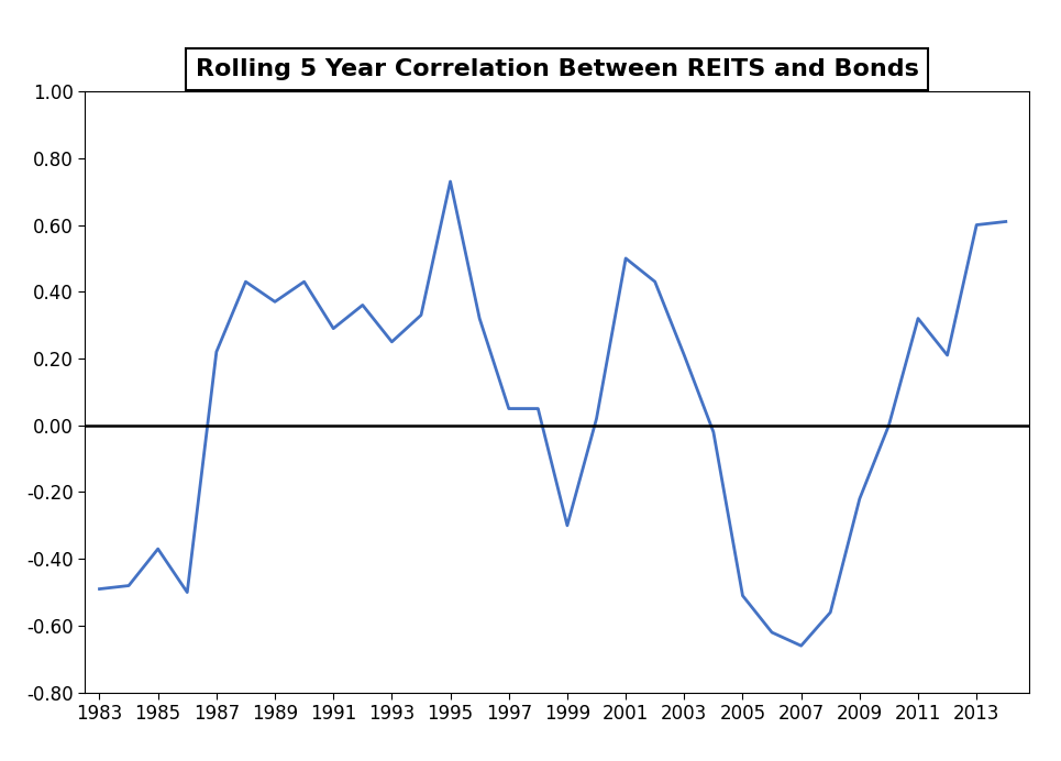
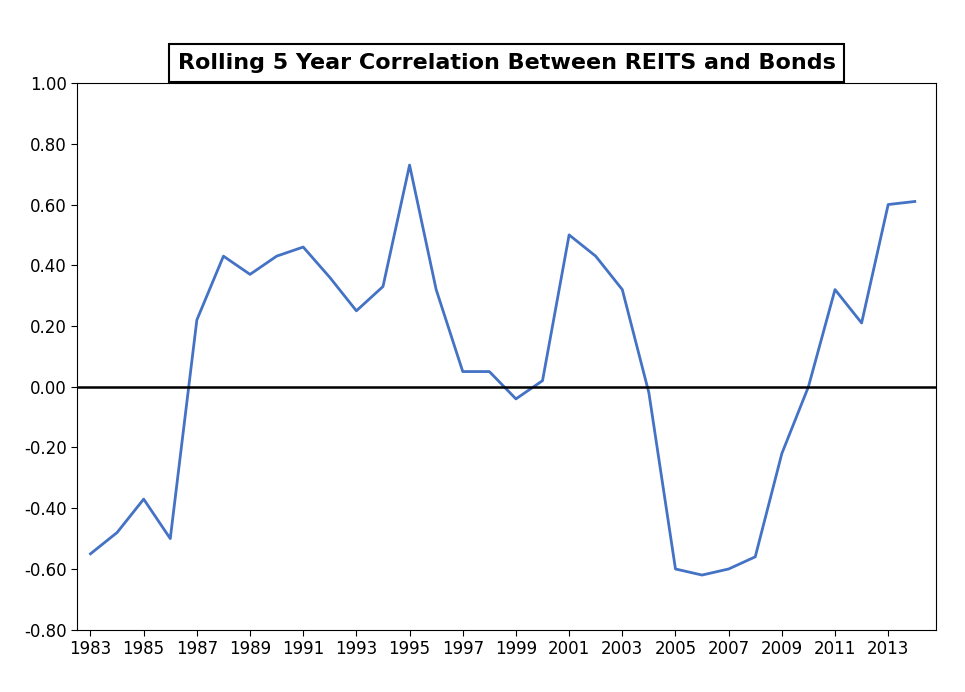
1983: -0.49 -> -0.55
1991: 0.29 -> 0.46
1999: -0.30 -> -0.04
2003: 0.21 -> 0.32
2005: -0.51 -> -0.60
2007: -0.66 -> -0.60
